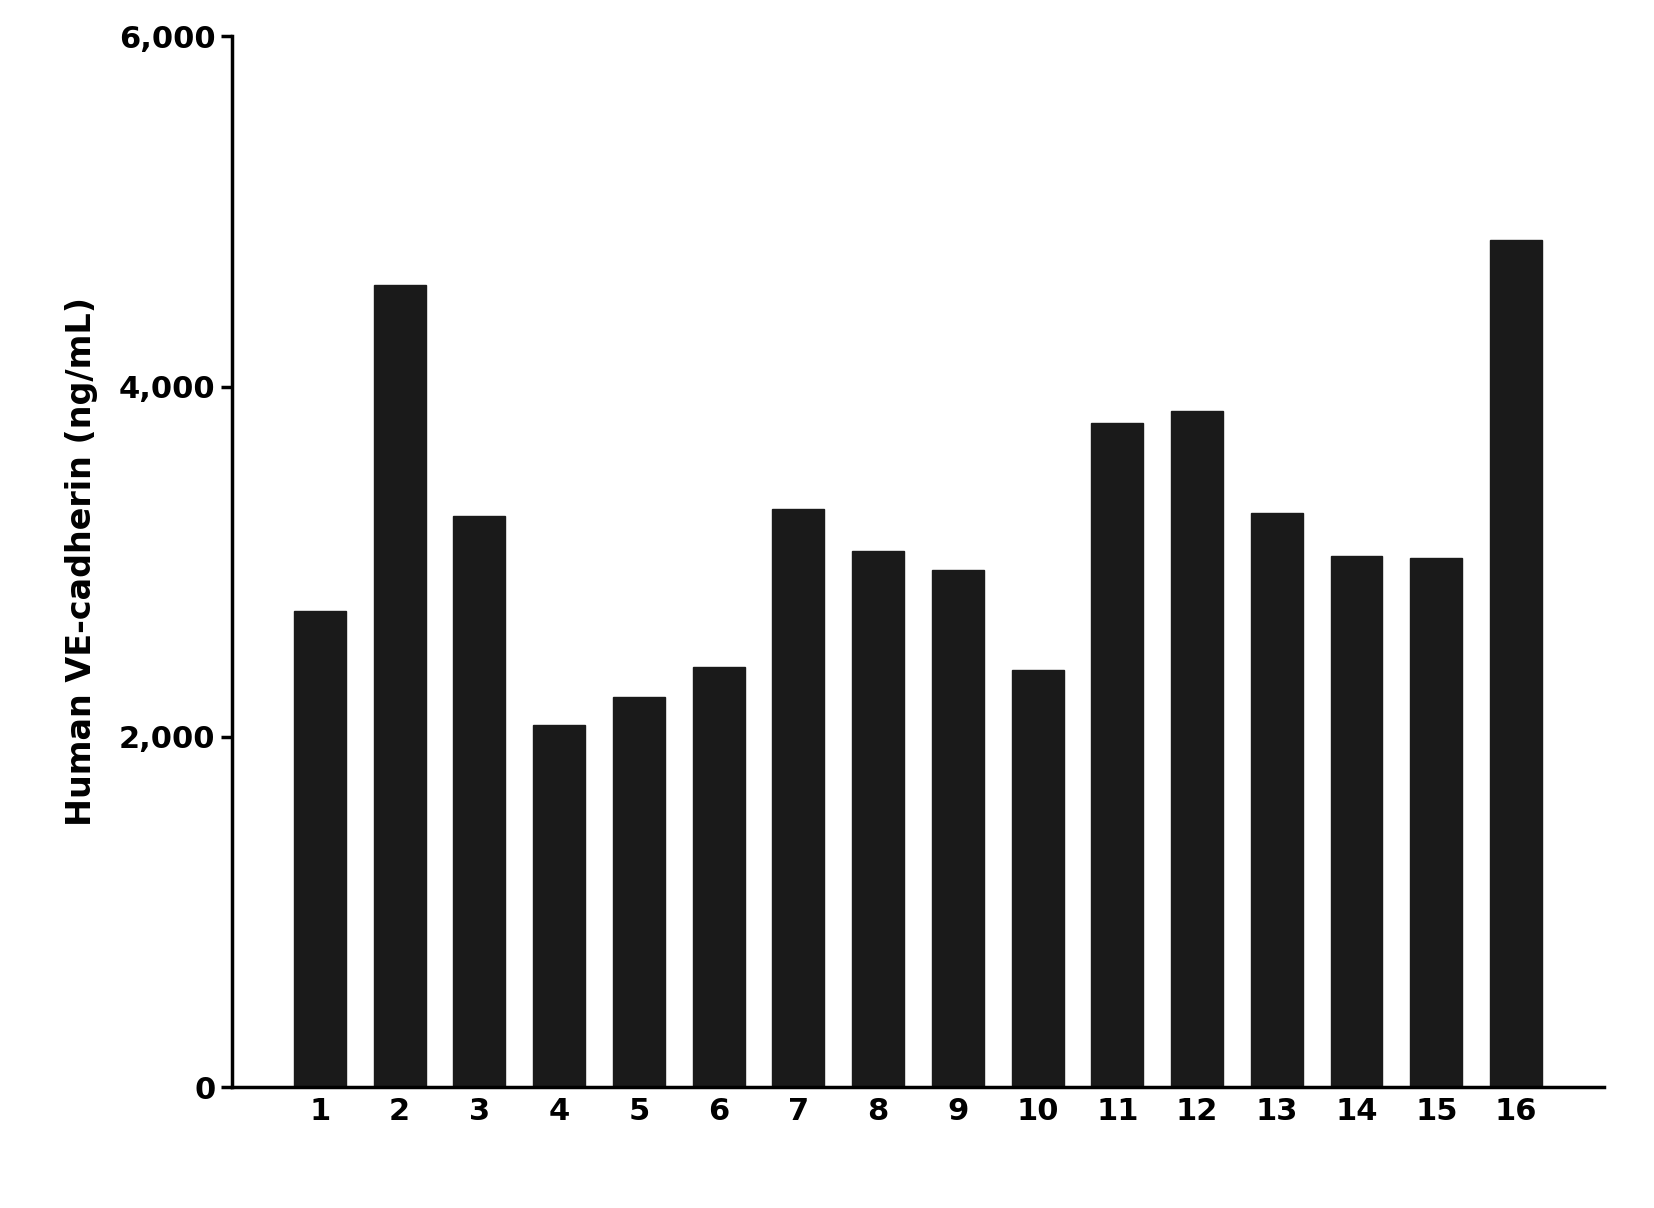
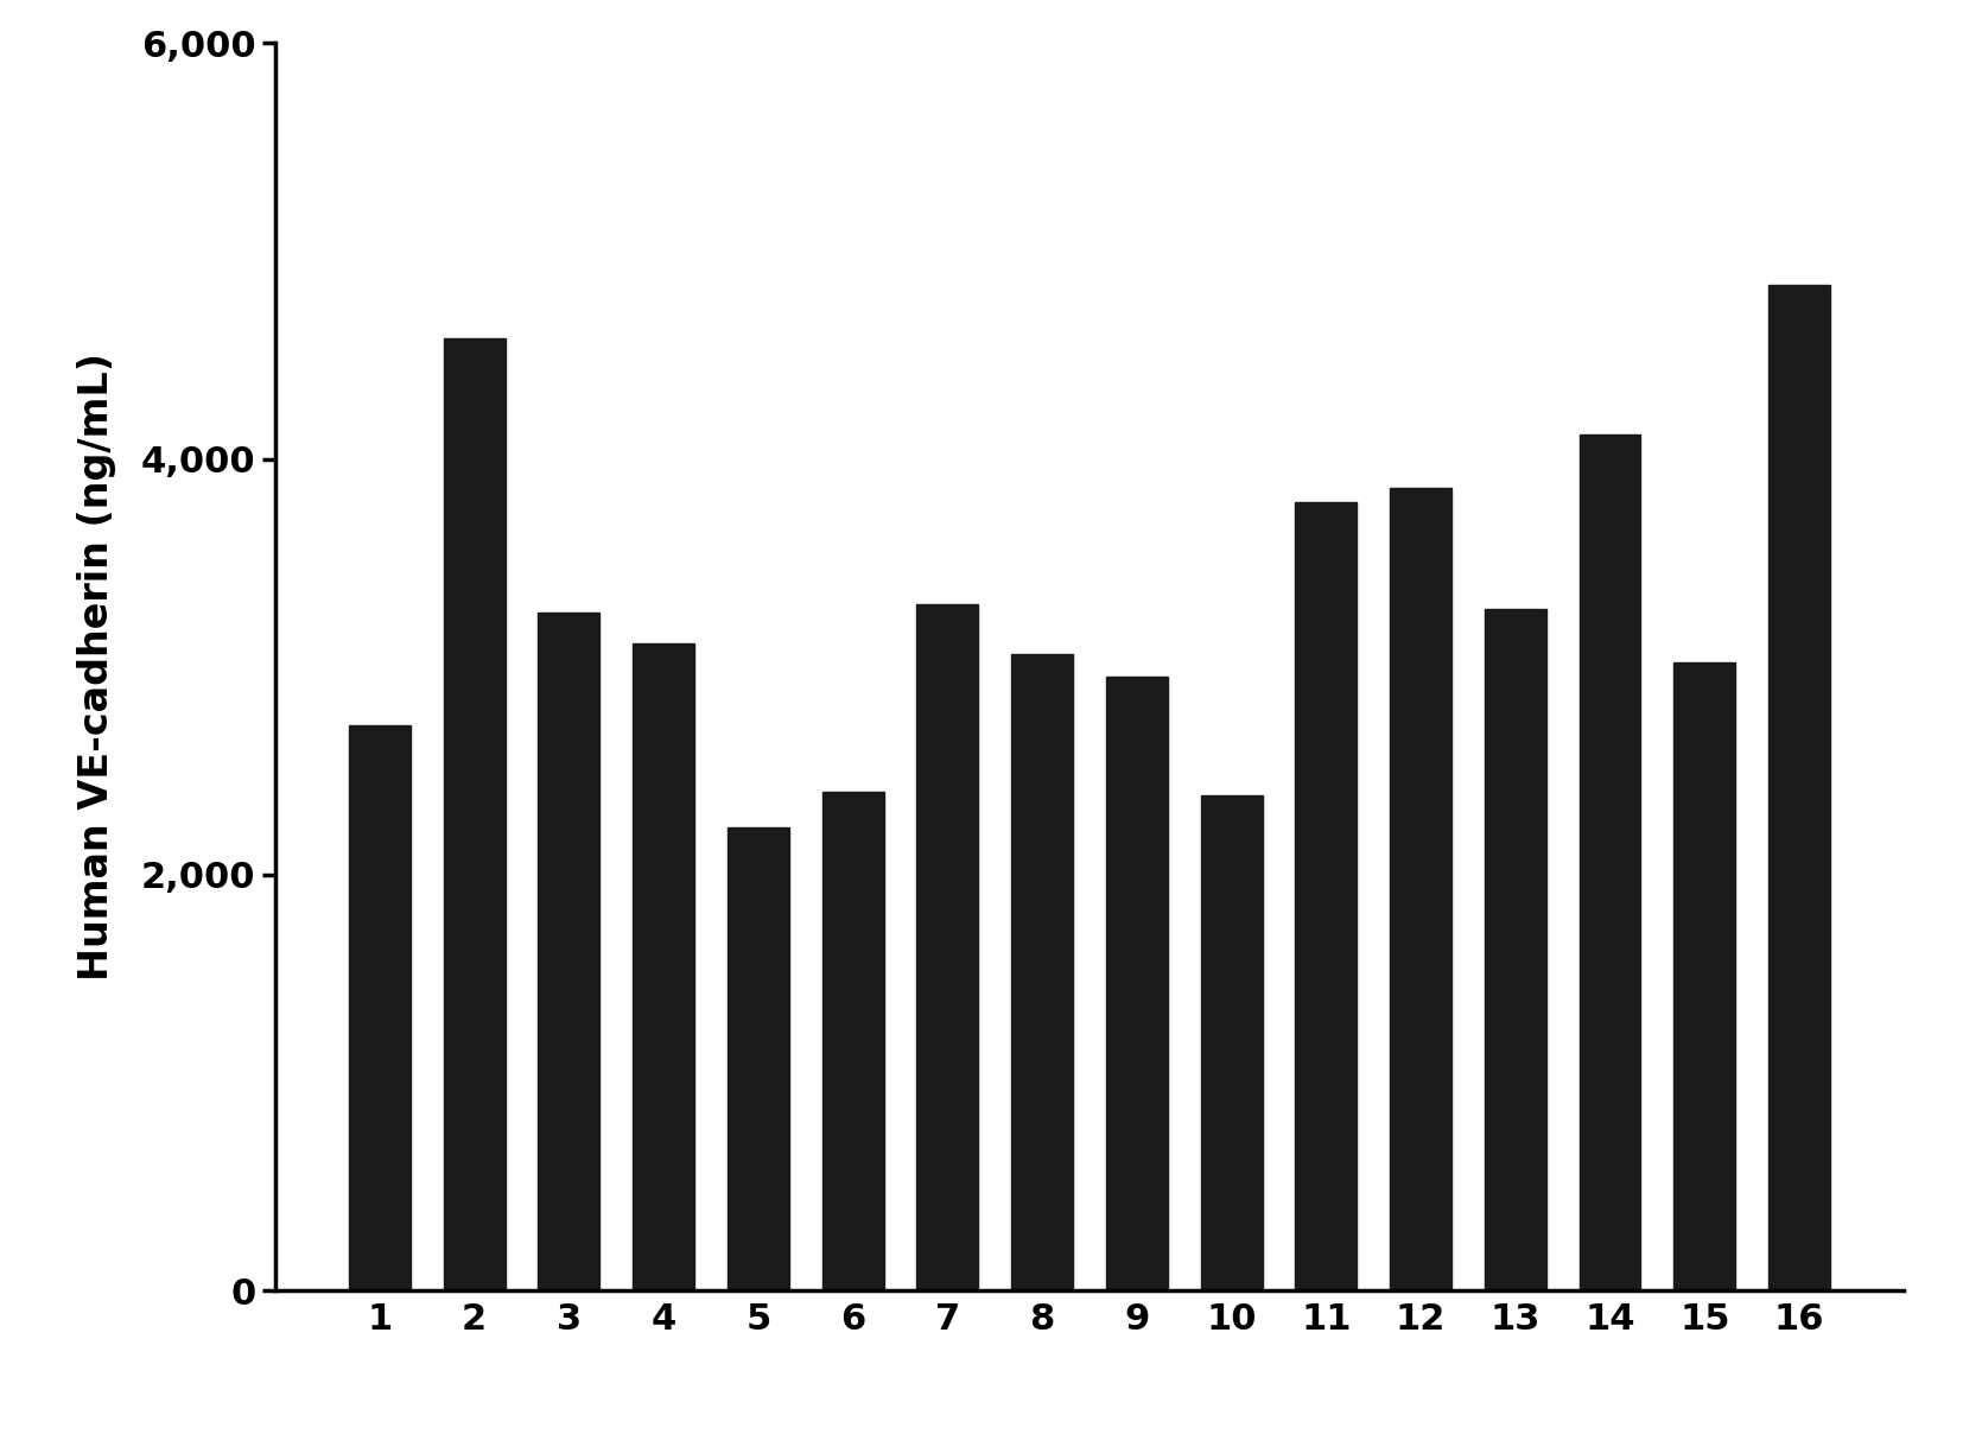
4: 2,070 -> 3,110
14: 3,030 -> 4,120
